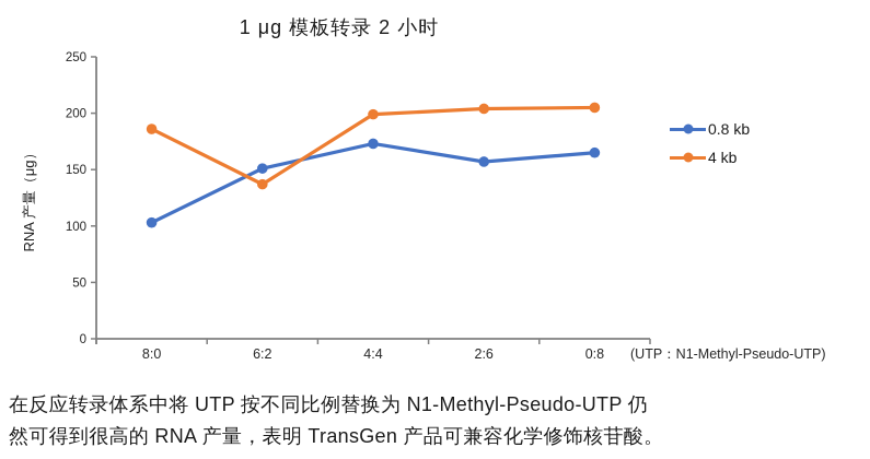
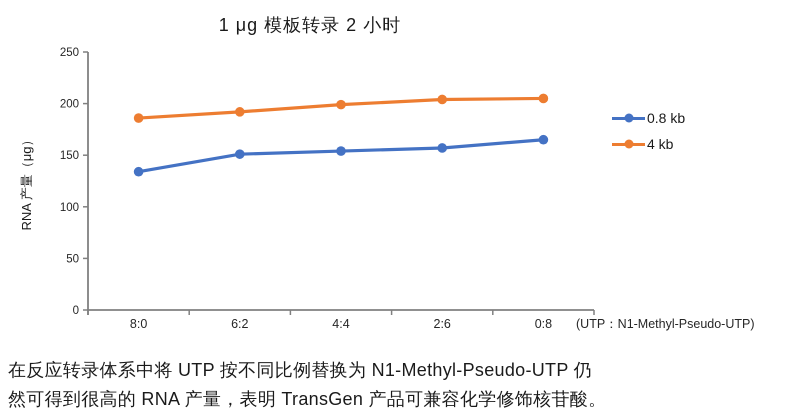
0.8 kb/8:0: 103 -> 134
4 kb/6:2: 137 -> 192
0.8 kb/4:4: 173 -> 154
